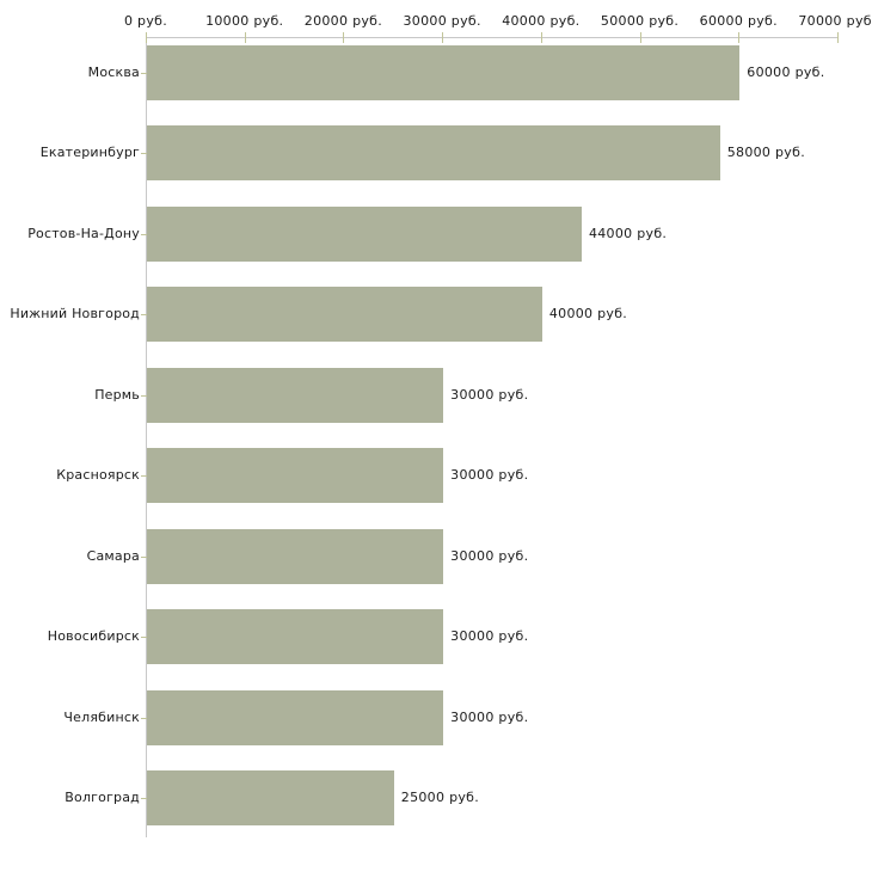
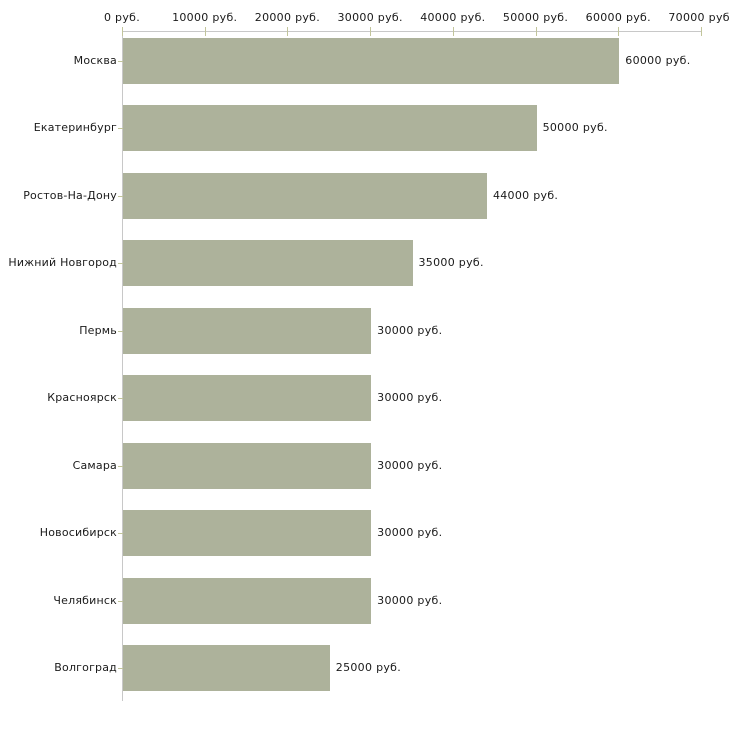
Екатеринбург: 58000 -> 50000
Нижний Новгород: 40000 -> 35000
